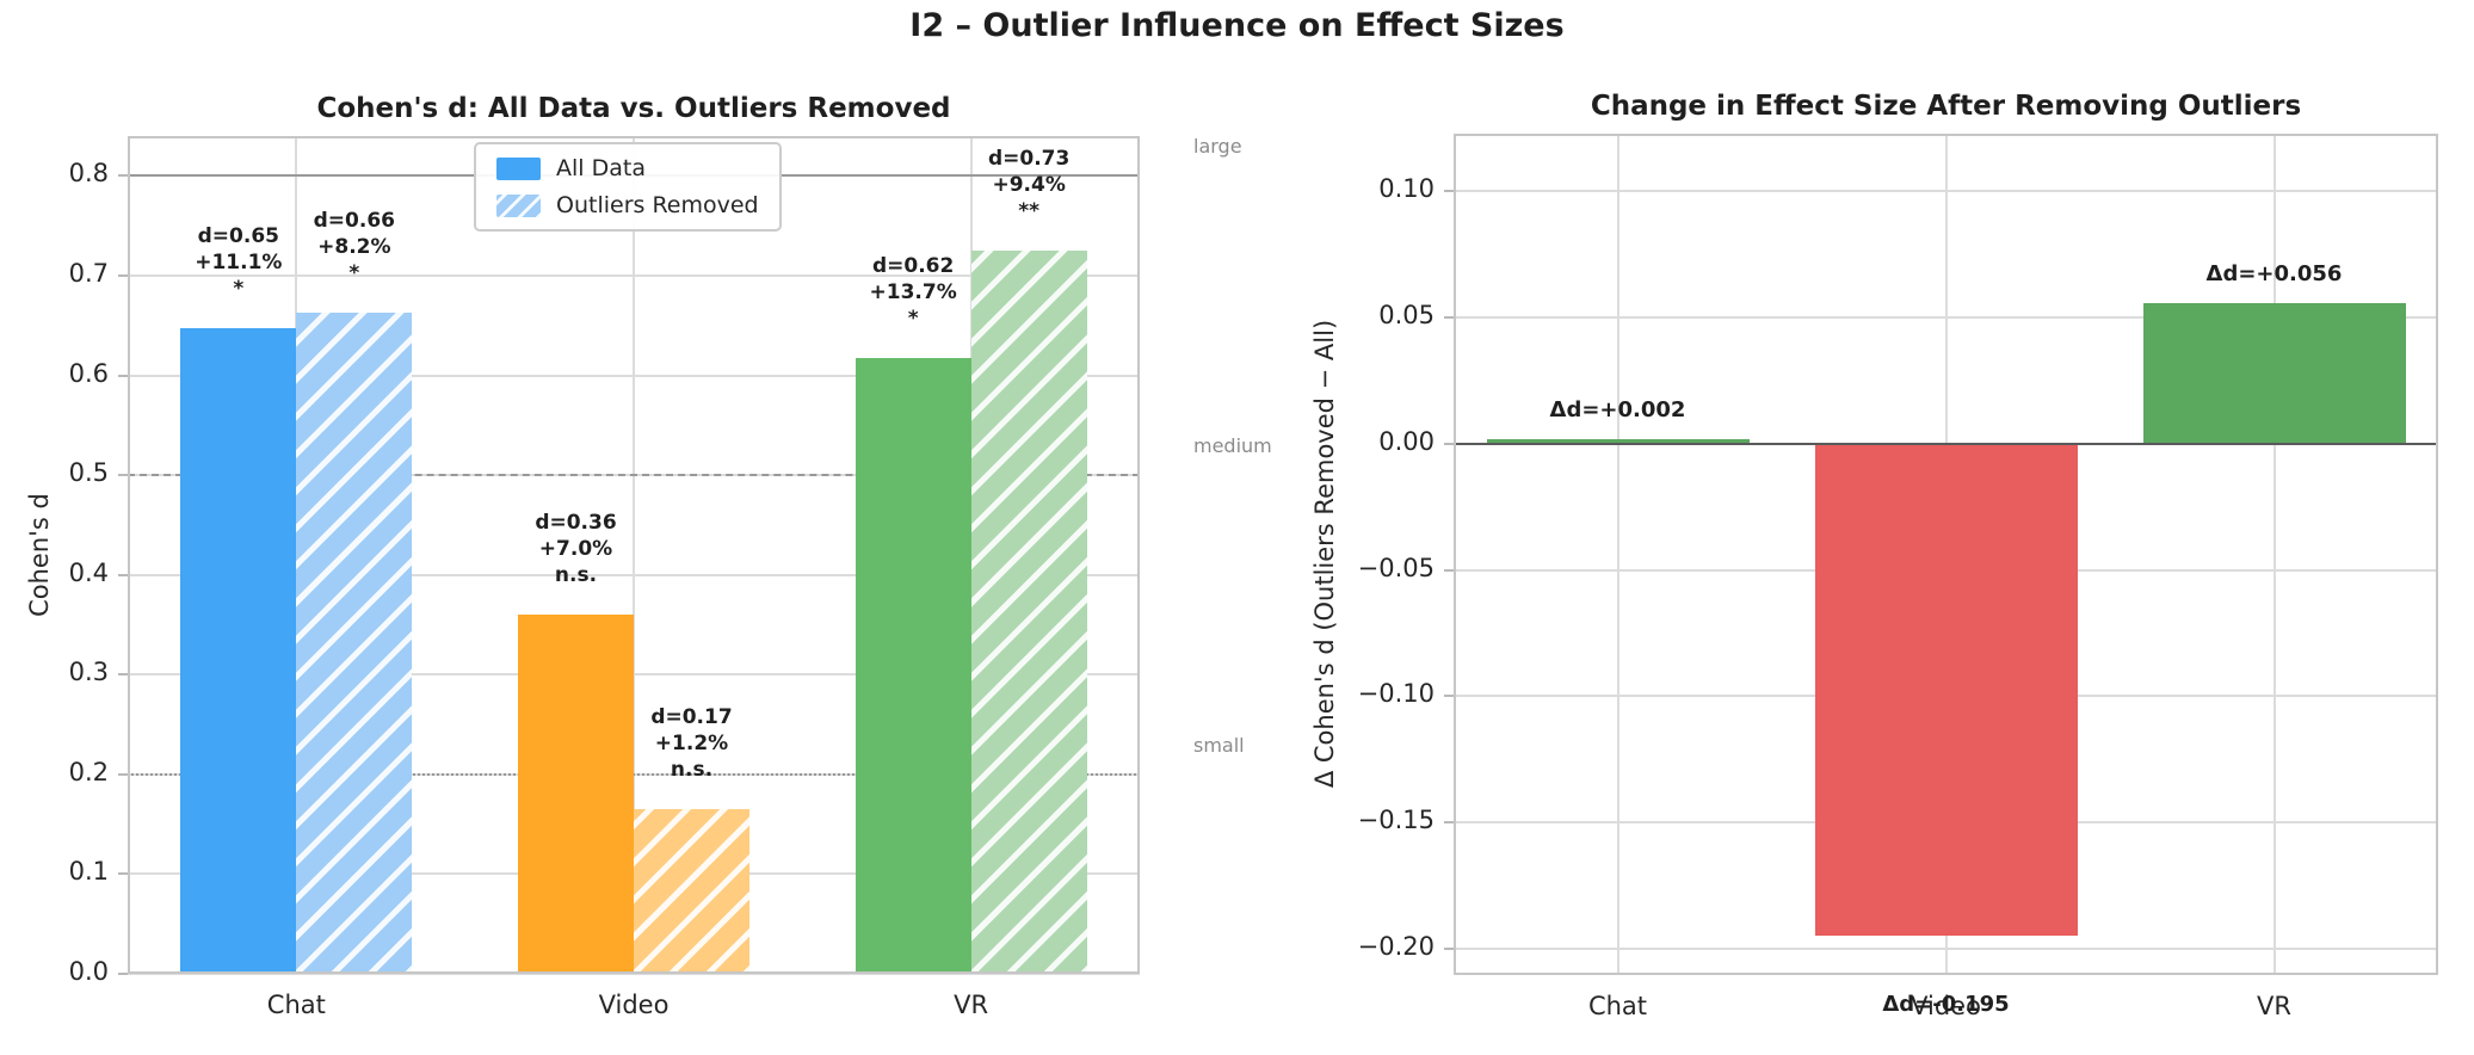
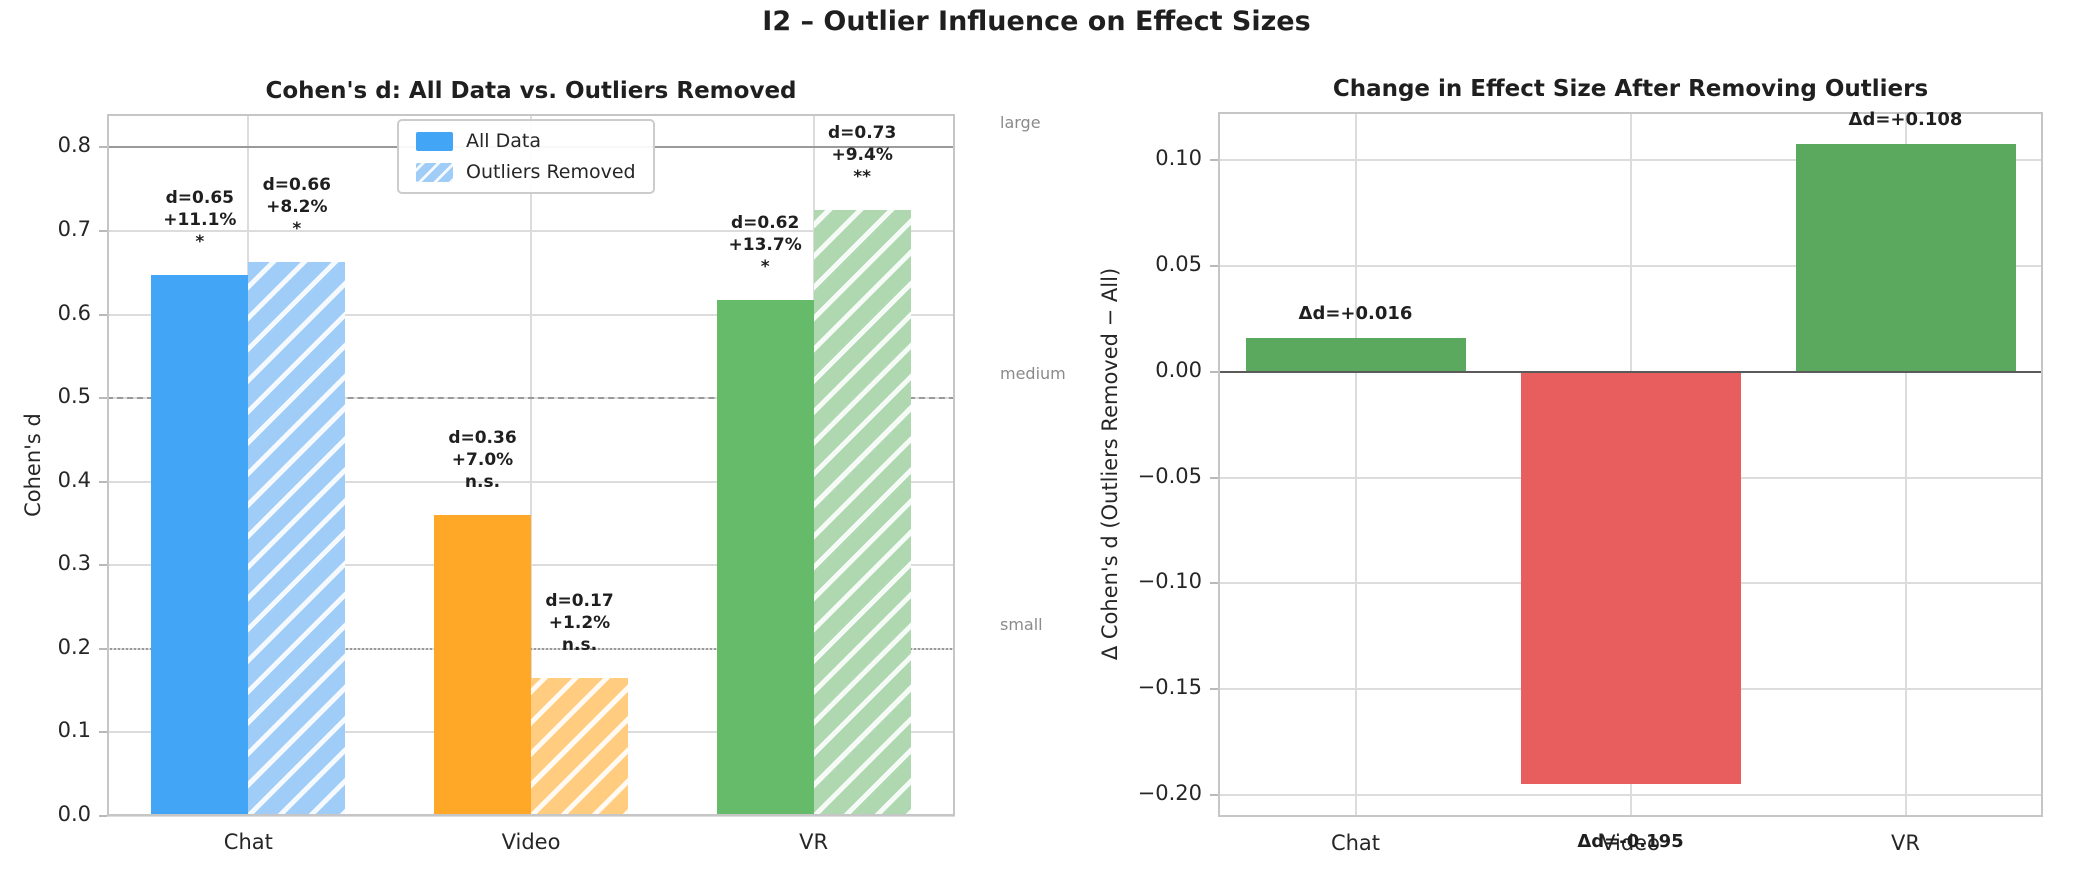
Change in Effect Size After Removing Outliers/Chat: +0.002 -> +0.016
Change in Effect Size After Removing Outliers/VR: +0.056 -> +0.108
